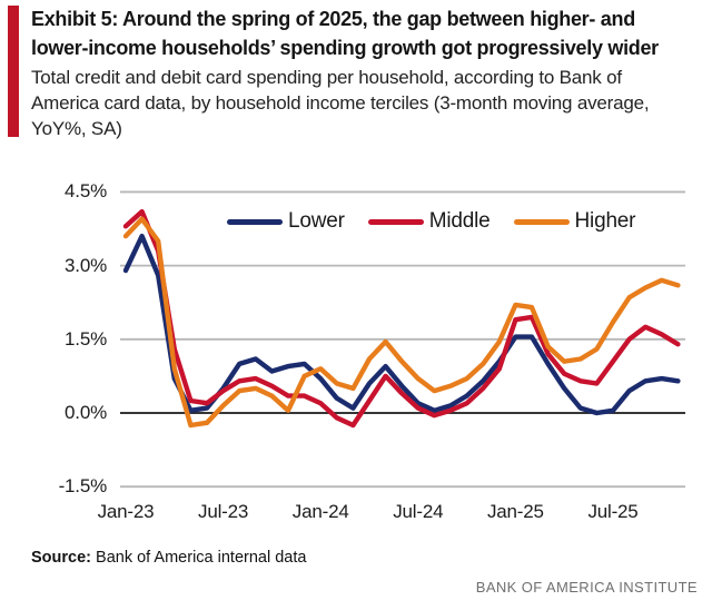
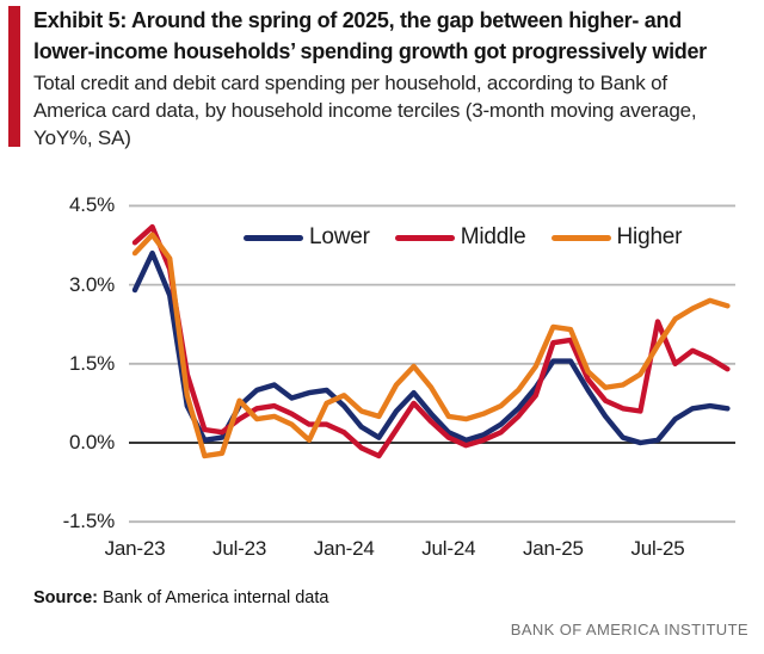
Lower/Jul-23: 0.5% -> 0.7%
Higher/Jul-23: 0.1% -> 0.8%
Higher/Jul-24: 0.7% -> 0.5%
Middle/Jul-25: 1.1% -> 2.3%
